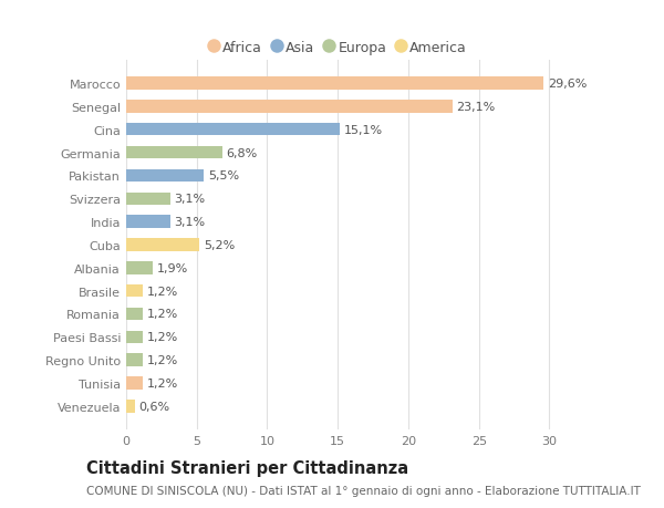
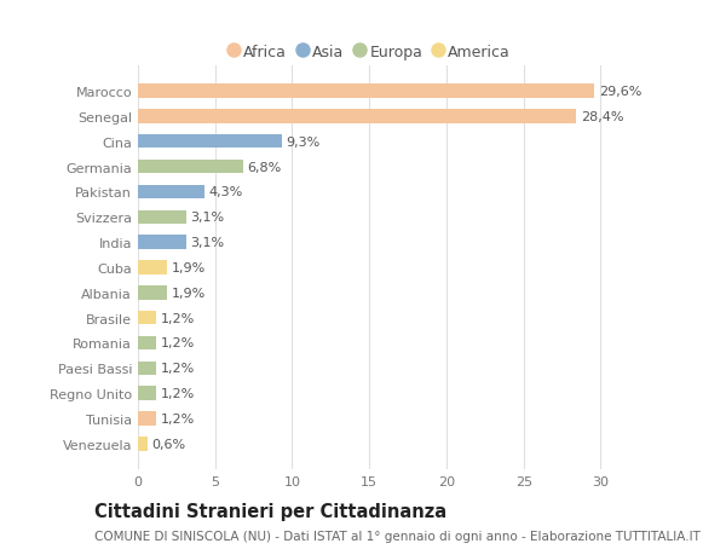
Senegal: 23,1% -> 28,4%
Cina: 15,1% -> 9,3%
Pakistan: 5,5% -> 4,3%
Cuba: 5,2% -> 1,9%
